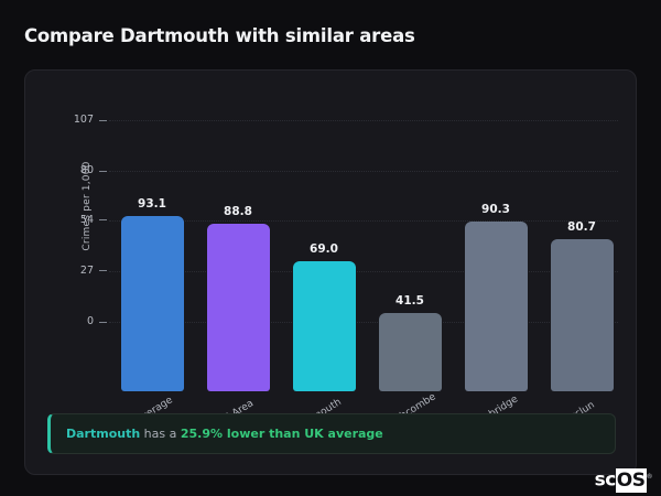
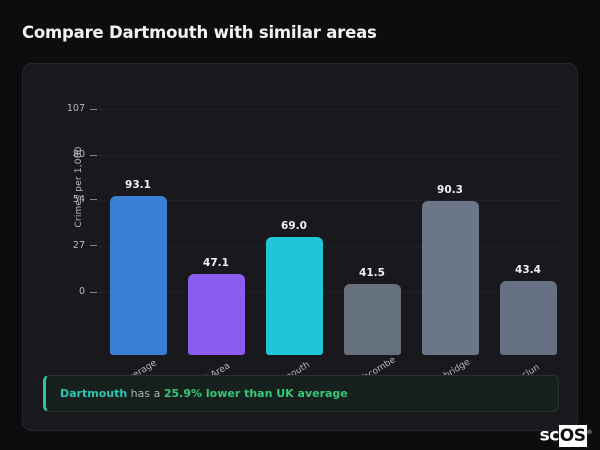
Local Area: 88.8 -> 47.1
Pontyclun: 80.7 -> 43.4
